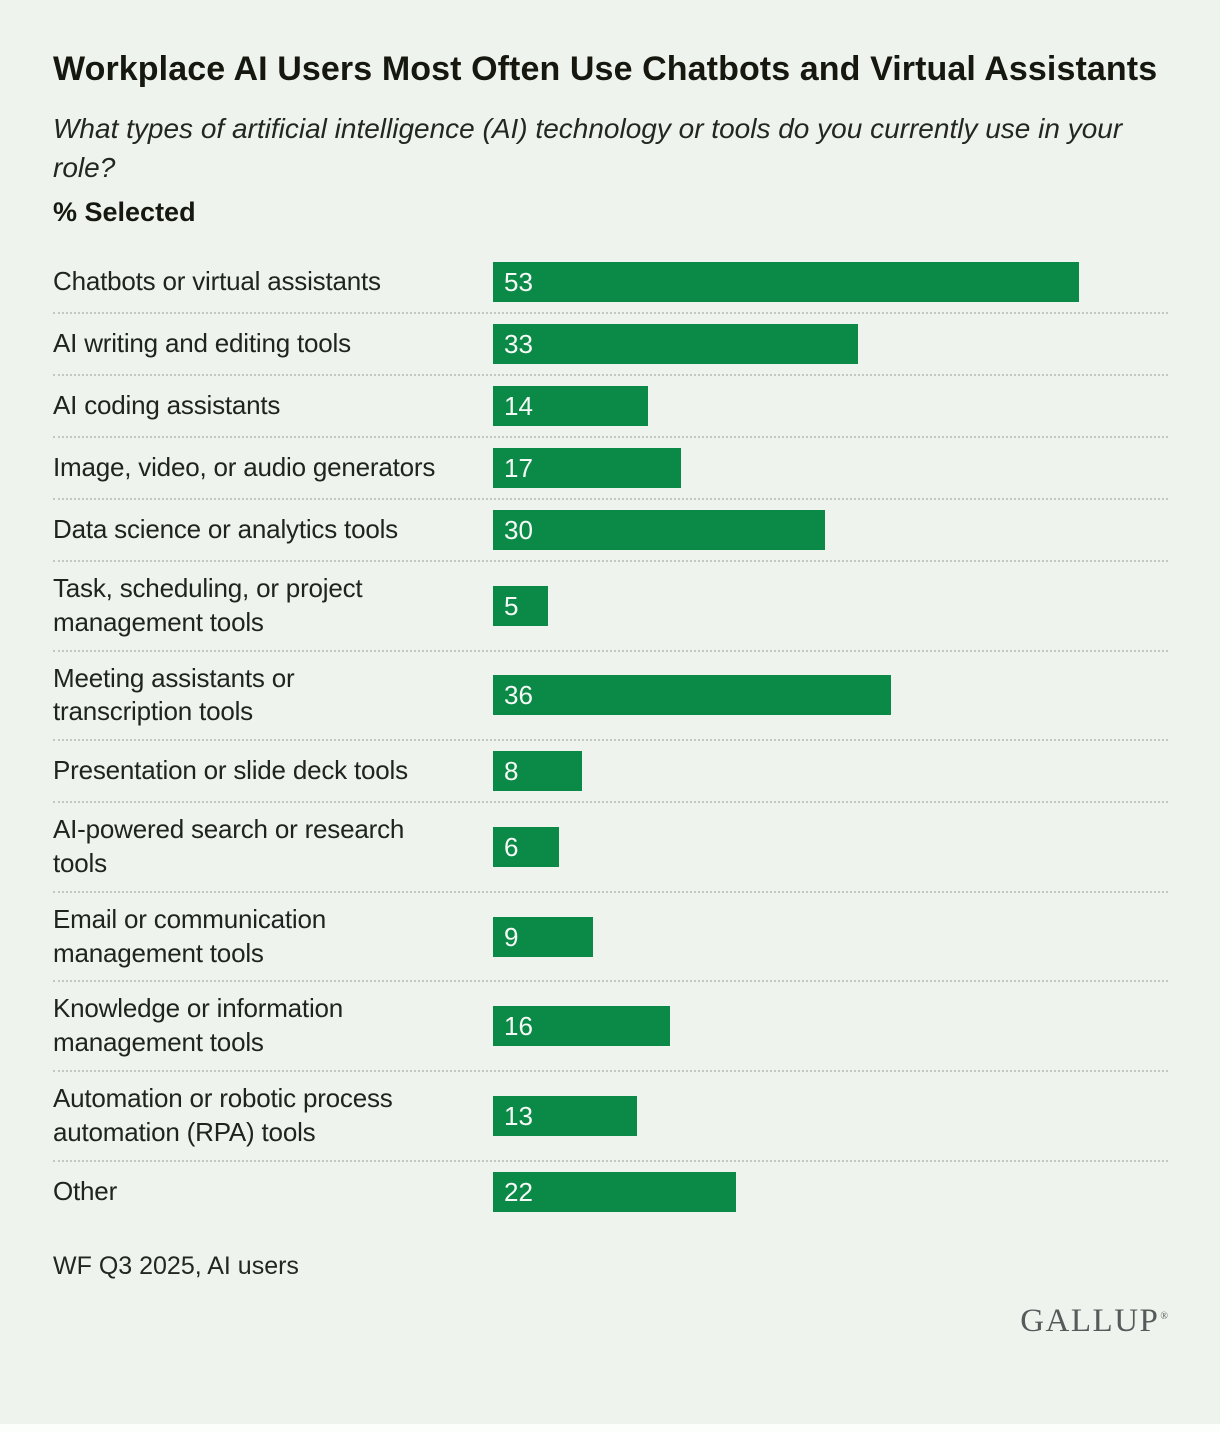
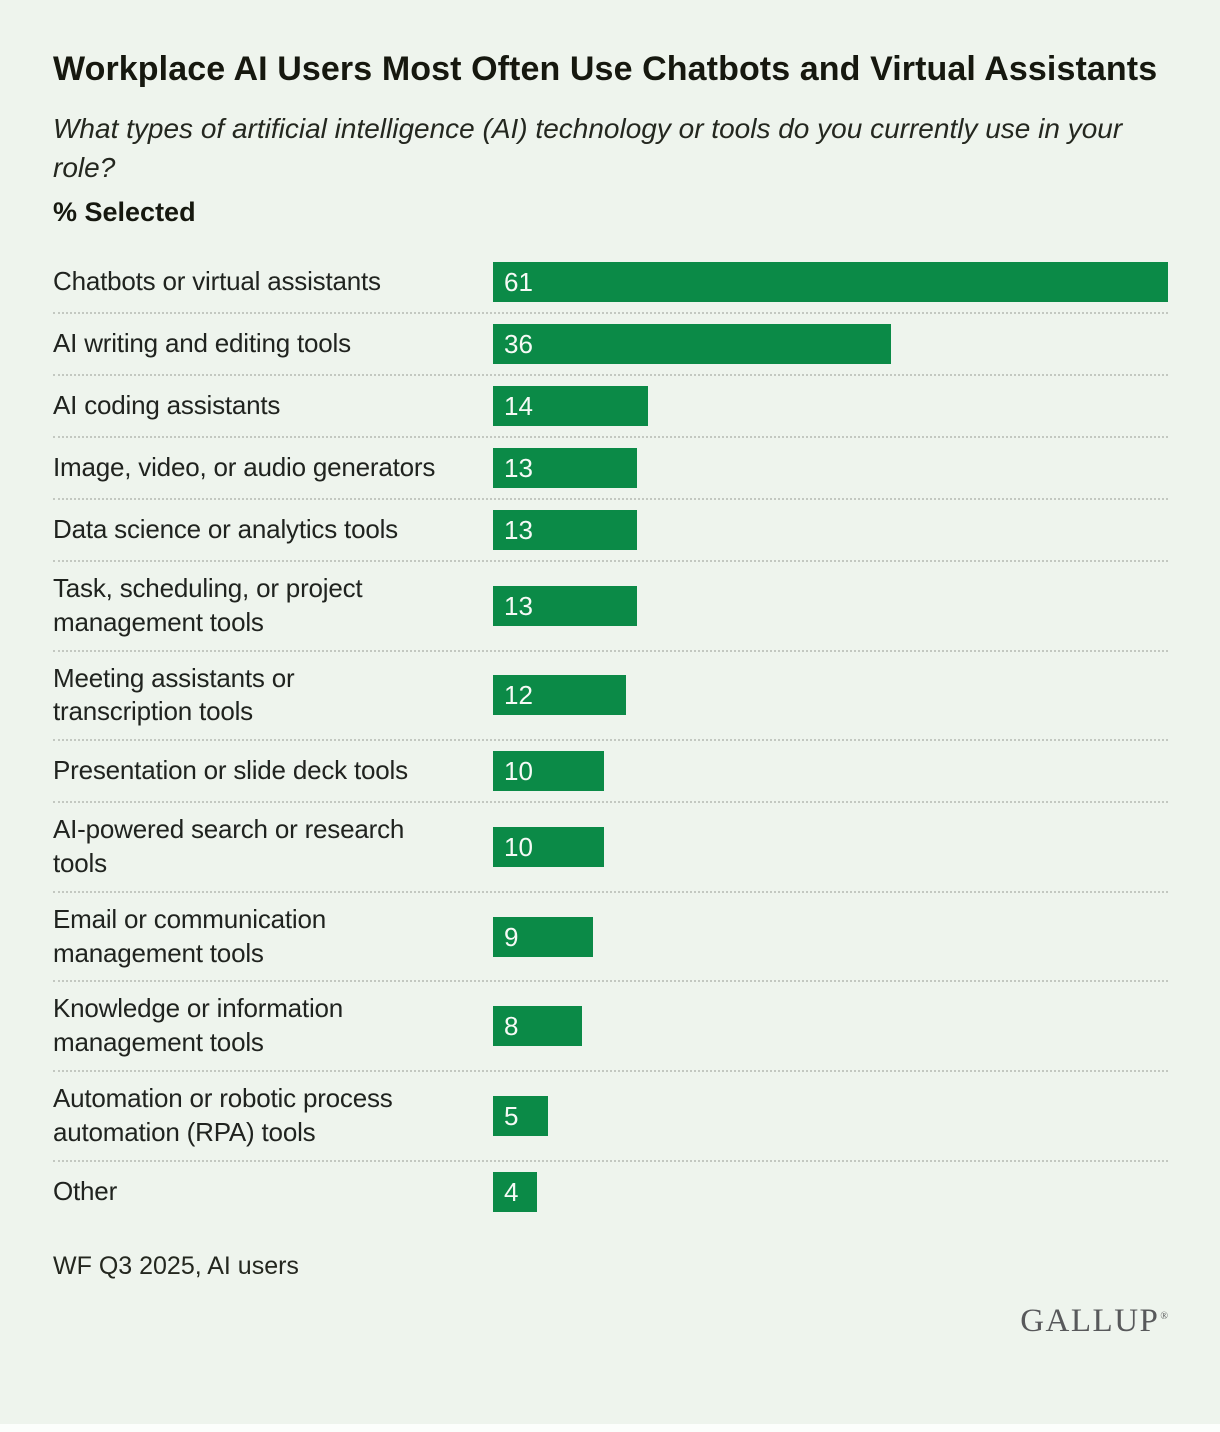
Chatbots or virtual assistants: 53 -> 61
AI writing and editing tools: 33 -> 36
Image, video, or audio generators: 17 -> 13
Data science or analytics tools: 30 -> 13
Task, scheduling, or project management tools: 5 -> 13
Meeting assistants or transcription tools: 36 -> 12
Presentation or slide deck tools: 8 -> 10
AI-powered search or research tools: 6 -> 10
Knowledge or information management tools: 16 -> 8
Automation or robotic process automation (RPA) tools: 13 -> 5
Other: 22 -> 4
